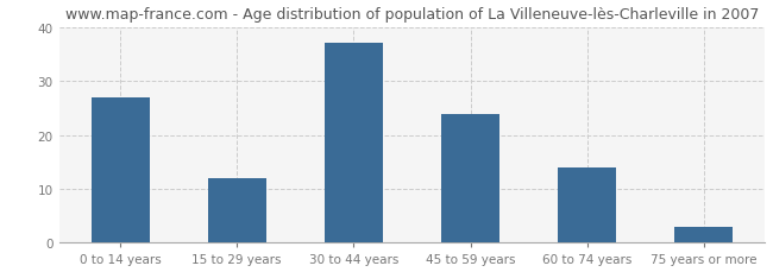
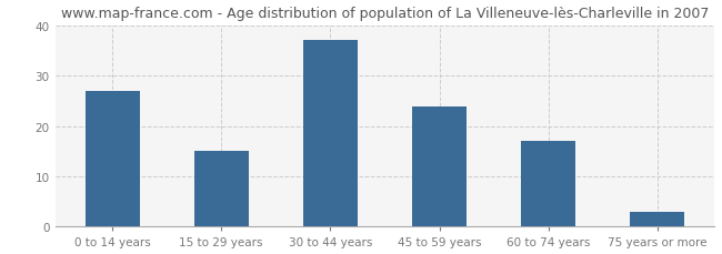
15 to 29 years: 12.0 -> 15.0
60 to 74 years: 14.0 -> 17.0
